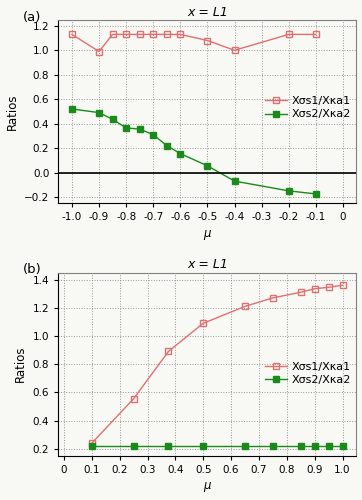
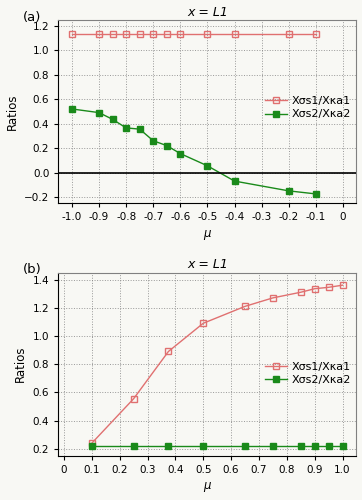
Xσs1/Xκa1/-0.9: 0.99 -> 1.13
Xσs2/Xκa2/-0.7: 0.31 -> 0.26
Xσs1/Xκa1/-0.5: 1.08 -> 1.13
Xσs1/Xκa1/-0.4: 1.00 -> 1.13
